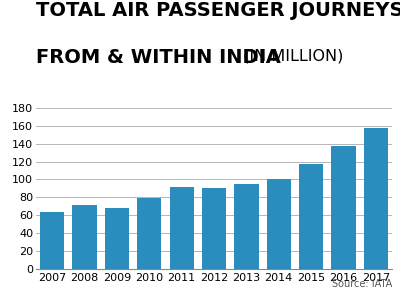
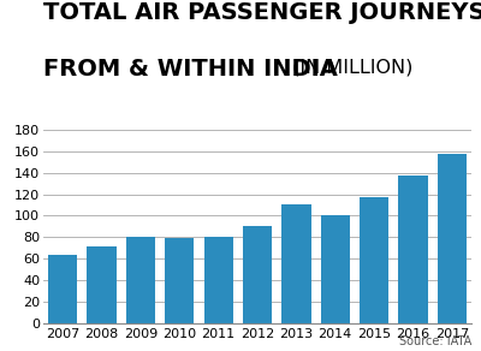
2009: 68 -> 80
2011: 92 -> 80
2013: 95 -> 110
